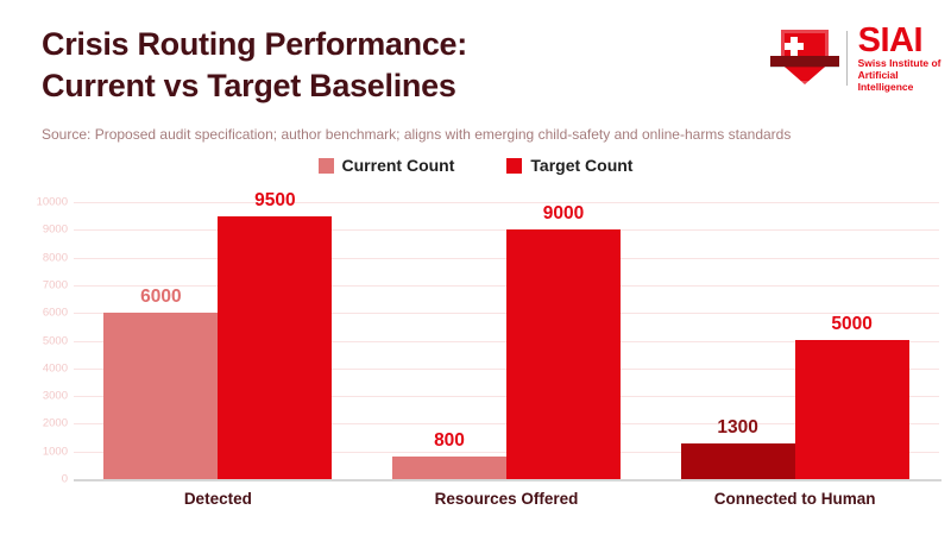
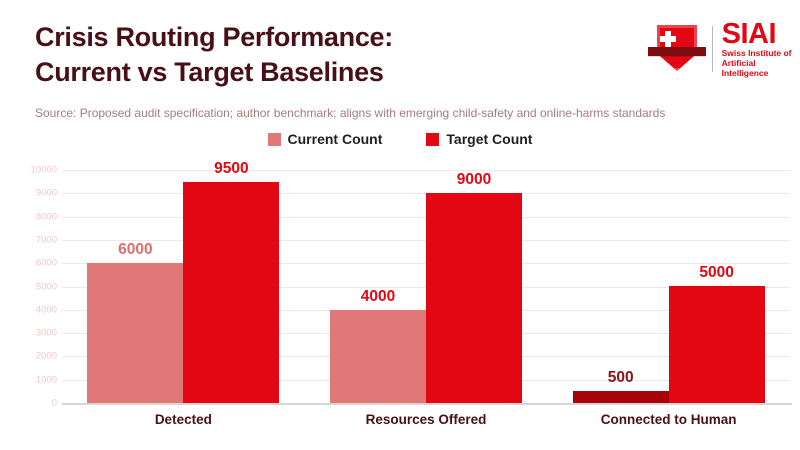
Current Count/Resources Offered: 800 -> 4000
Current Count/Connected to Human: 1300 -> 500
